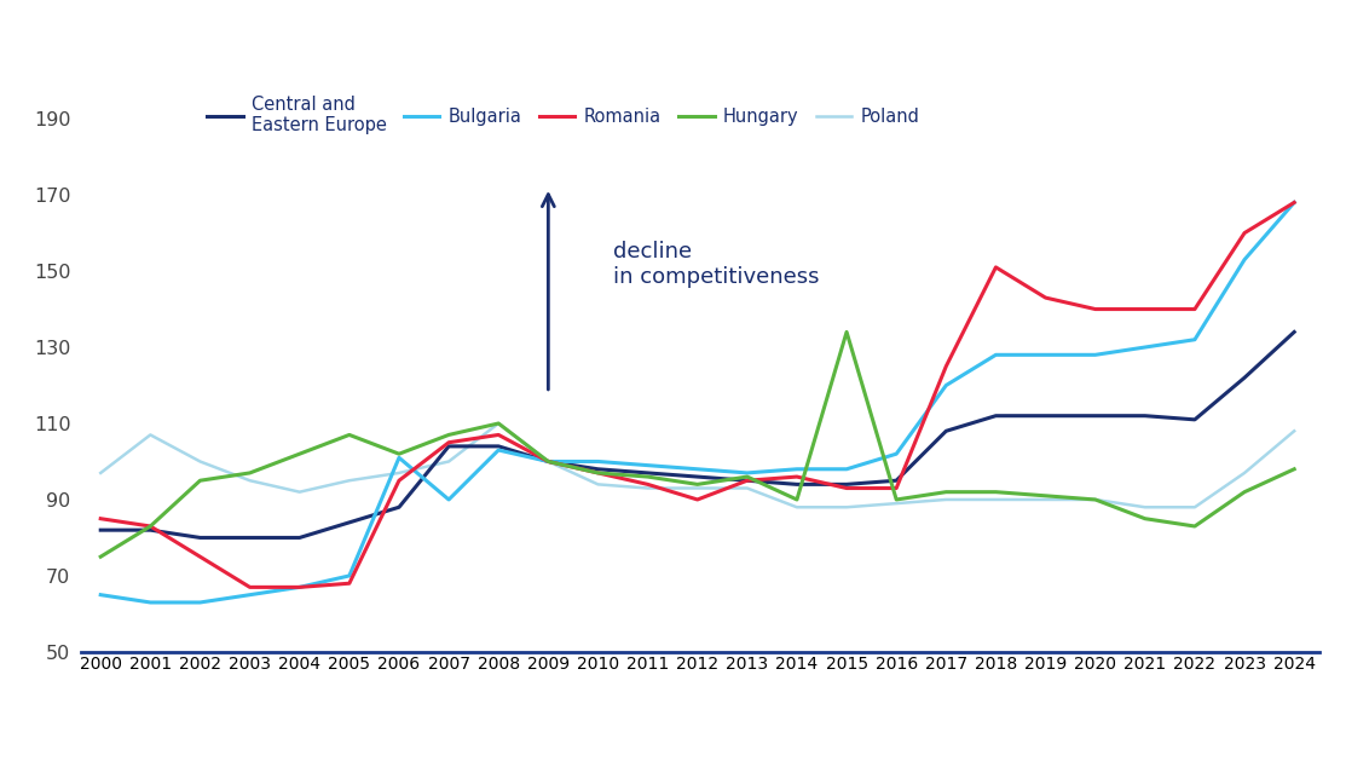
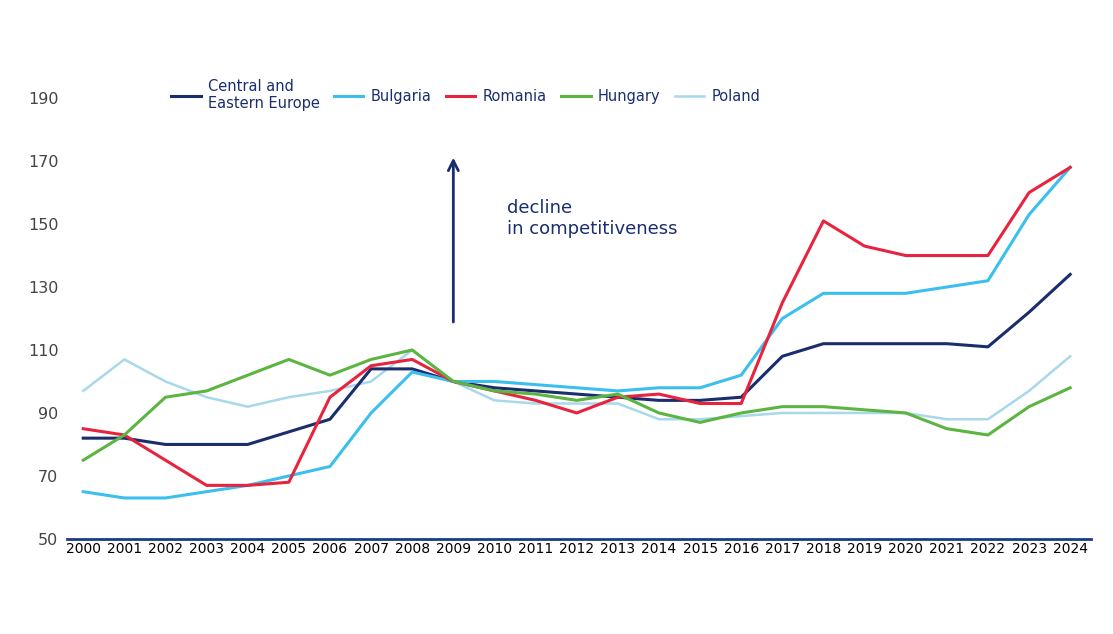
Bulgaria/2006: 101 -> 73
Hungary/2015: 134 -> 87
